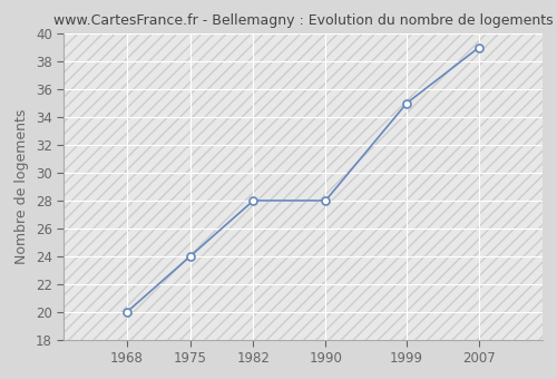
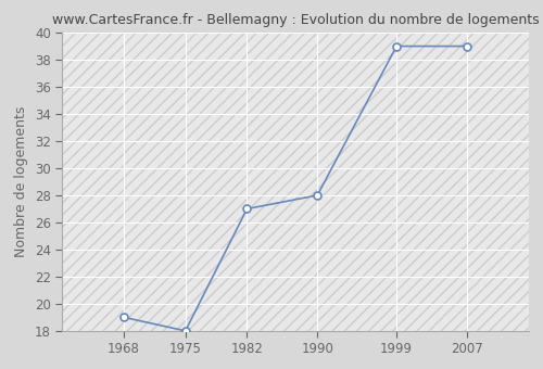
1968: 20 -> 19
1975: 24 -> 18
1982: 28 -> 27
1999: 35 -> 39
